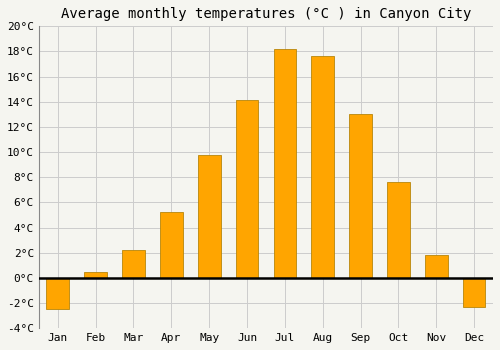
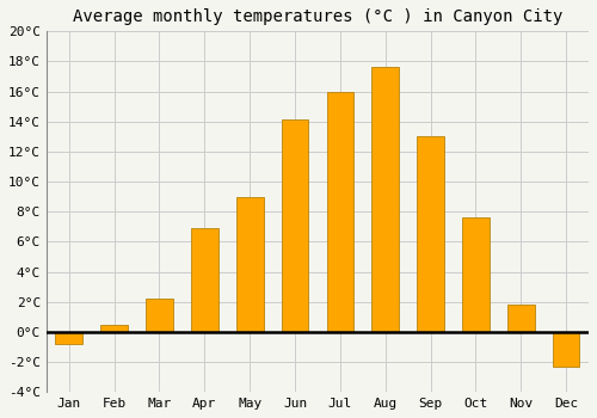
Jan: -2.5°C -> -0.8°C
Apr: 5.2°C -> 6.9°C
May: 9.8°C -> 9.0°C
Jul: 18.2°C -> 16.0°C
